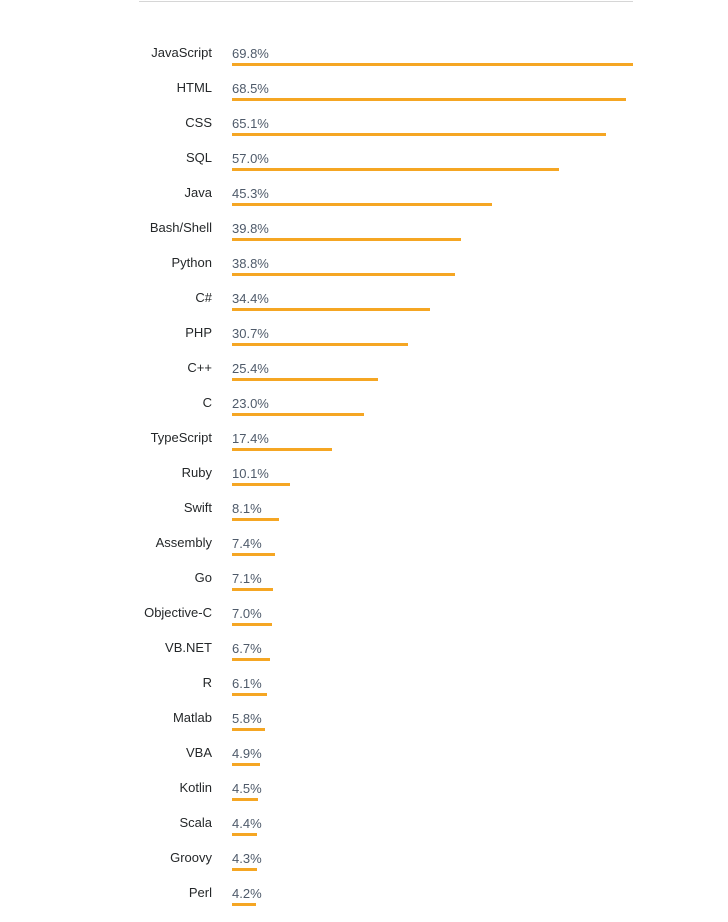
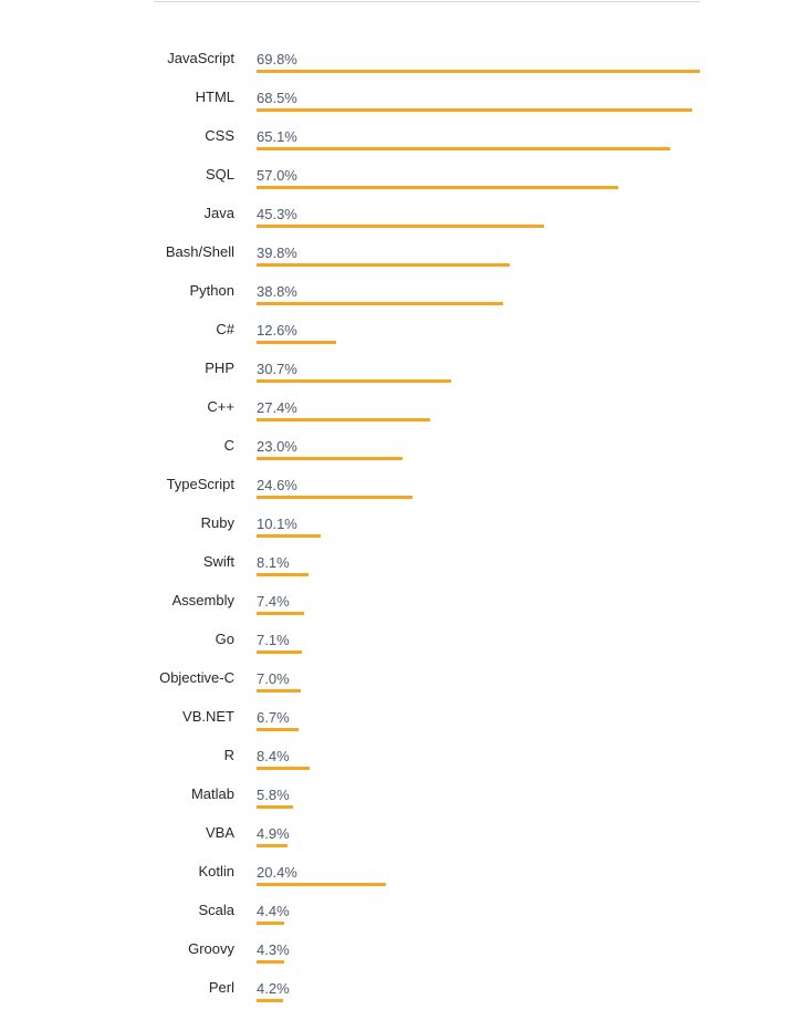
C#: 34.4% -> 12.6%
C++: 25.4% -> 27.4%
TypeScript: 17.4% -> 24.6%
R: 6.1% -> 8.4%
Kotlin: 4.5% -> 20.4%
